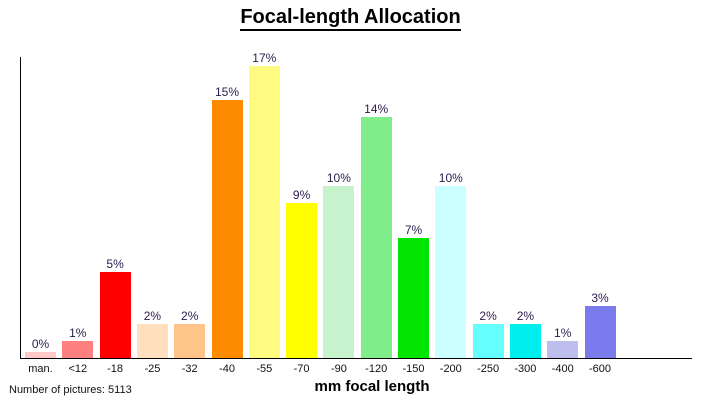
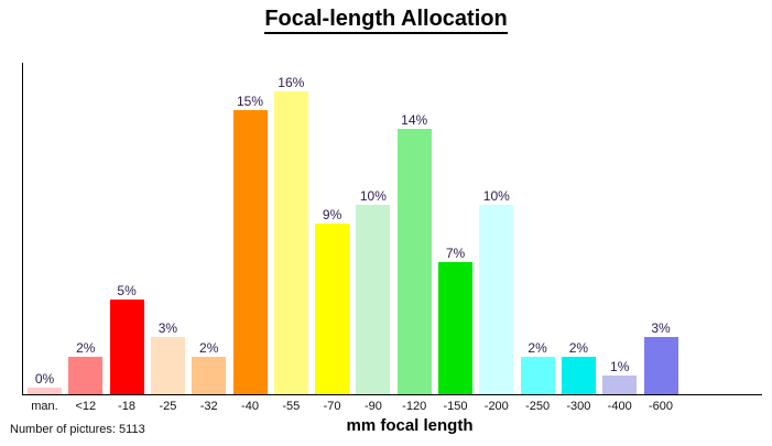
<12: 1% -> 2%
-25: 2% -> 3%
-55: 17% -> 16%
